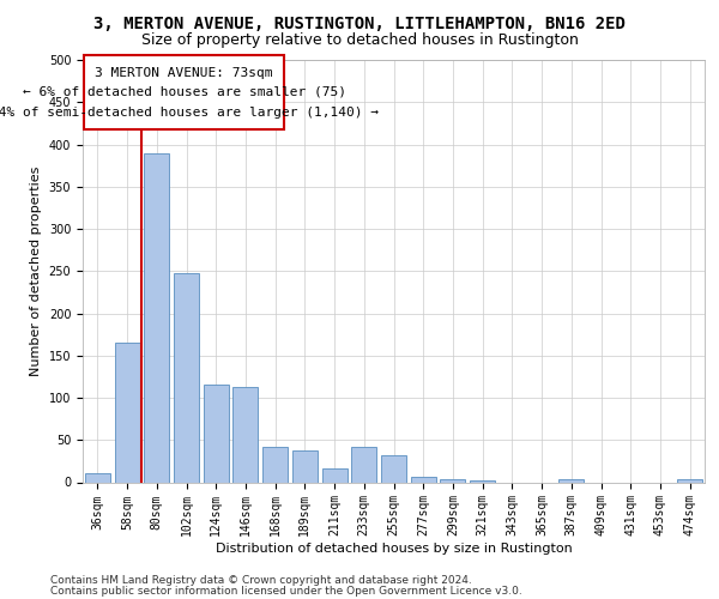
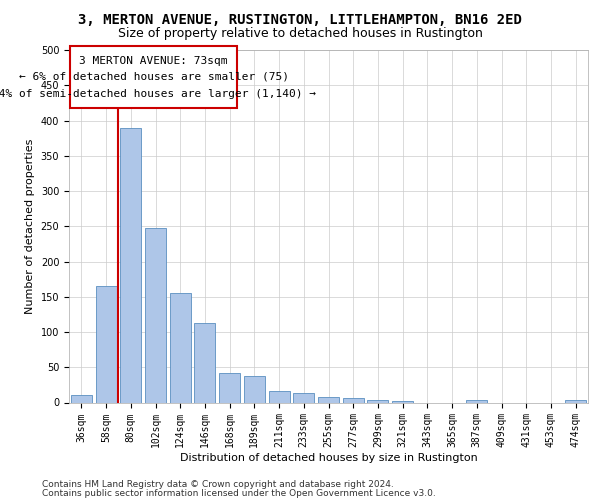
124sqm: 116 -> 155
233sqm: 42 -> 14
255sqm: 32 -> 8
